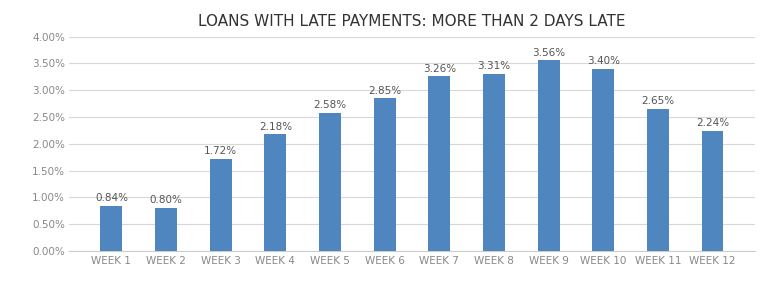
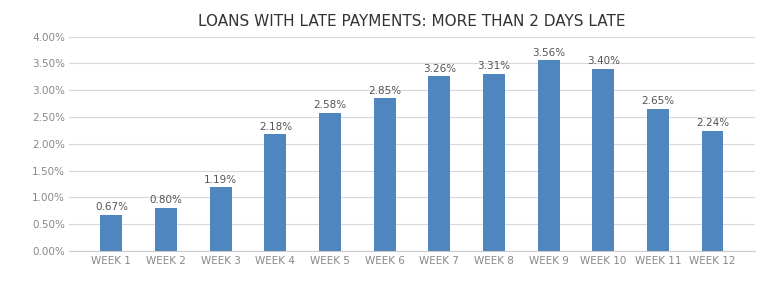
WEEK 1: 0.84% -> 0.67%
WEEK 3: 1.72% -> 1.19%
